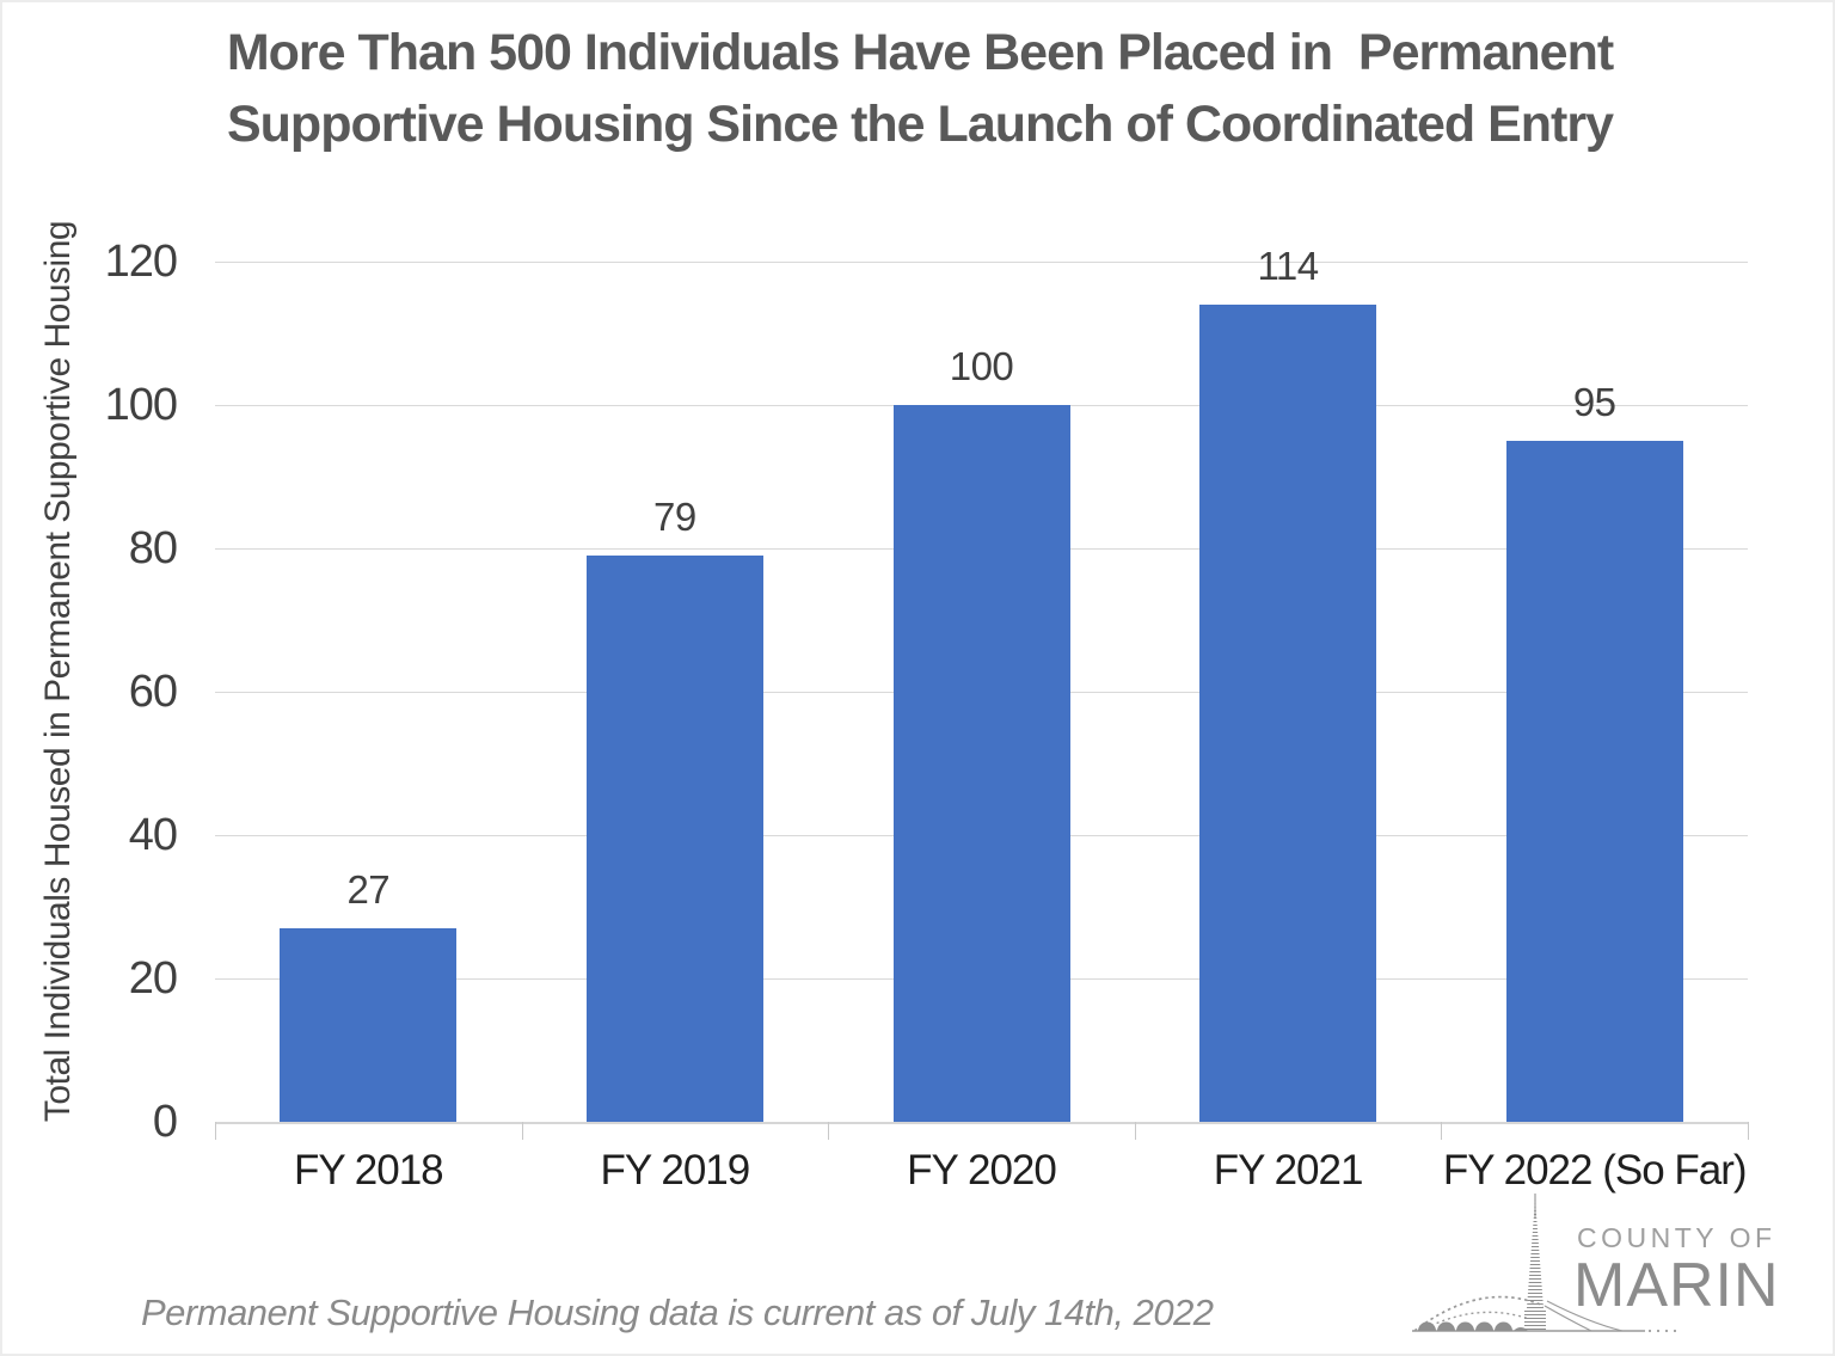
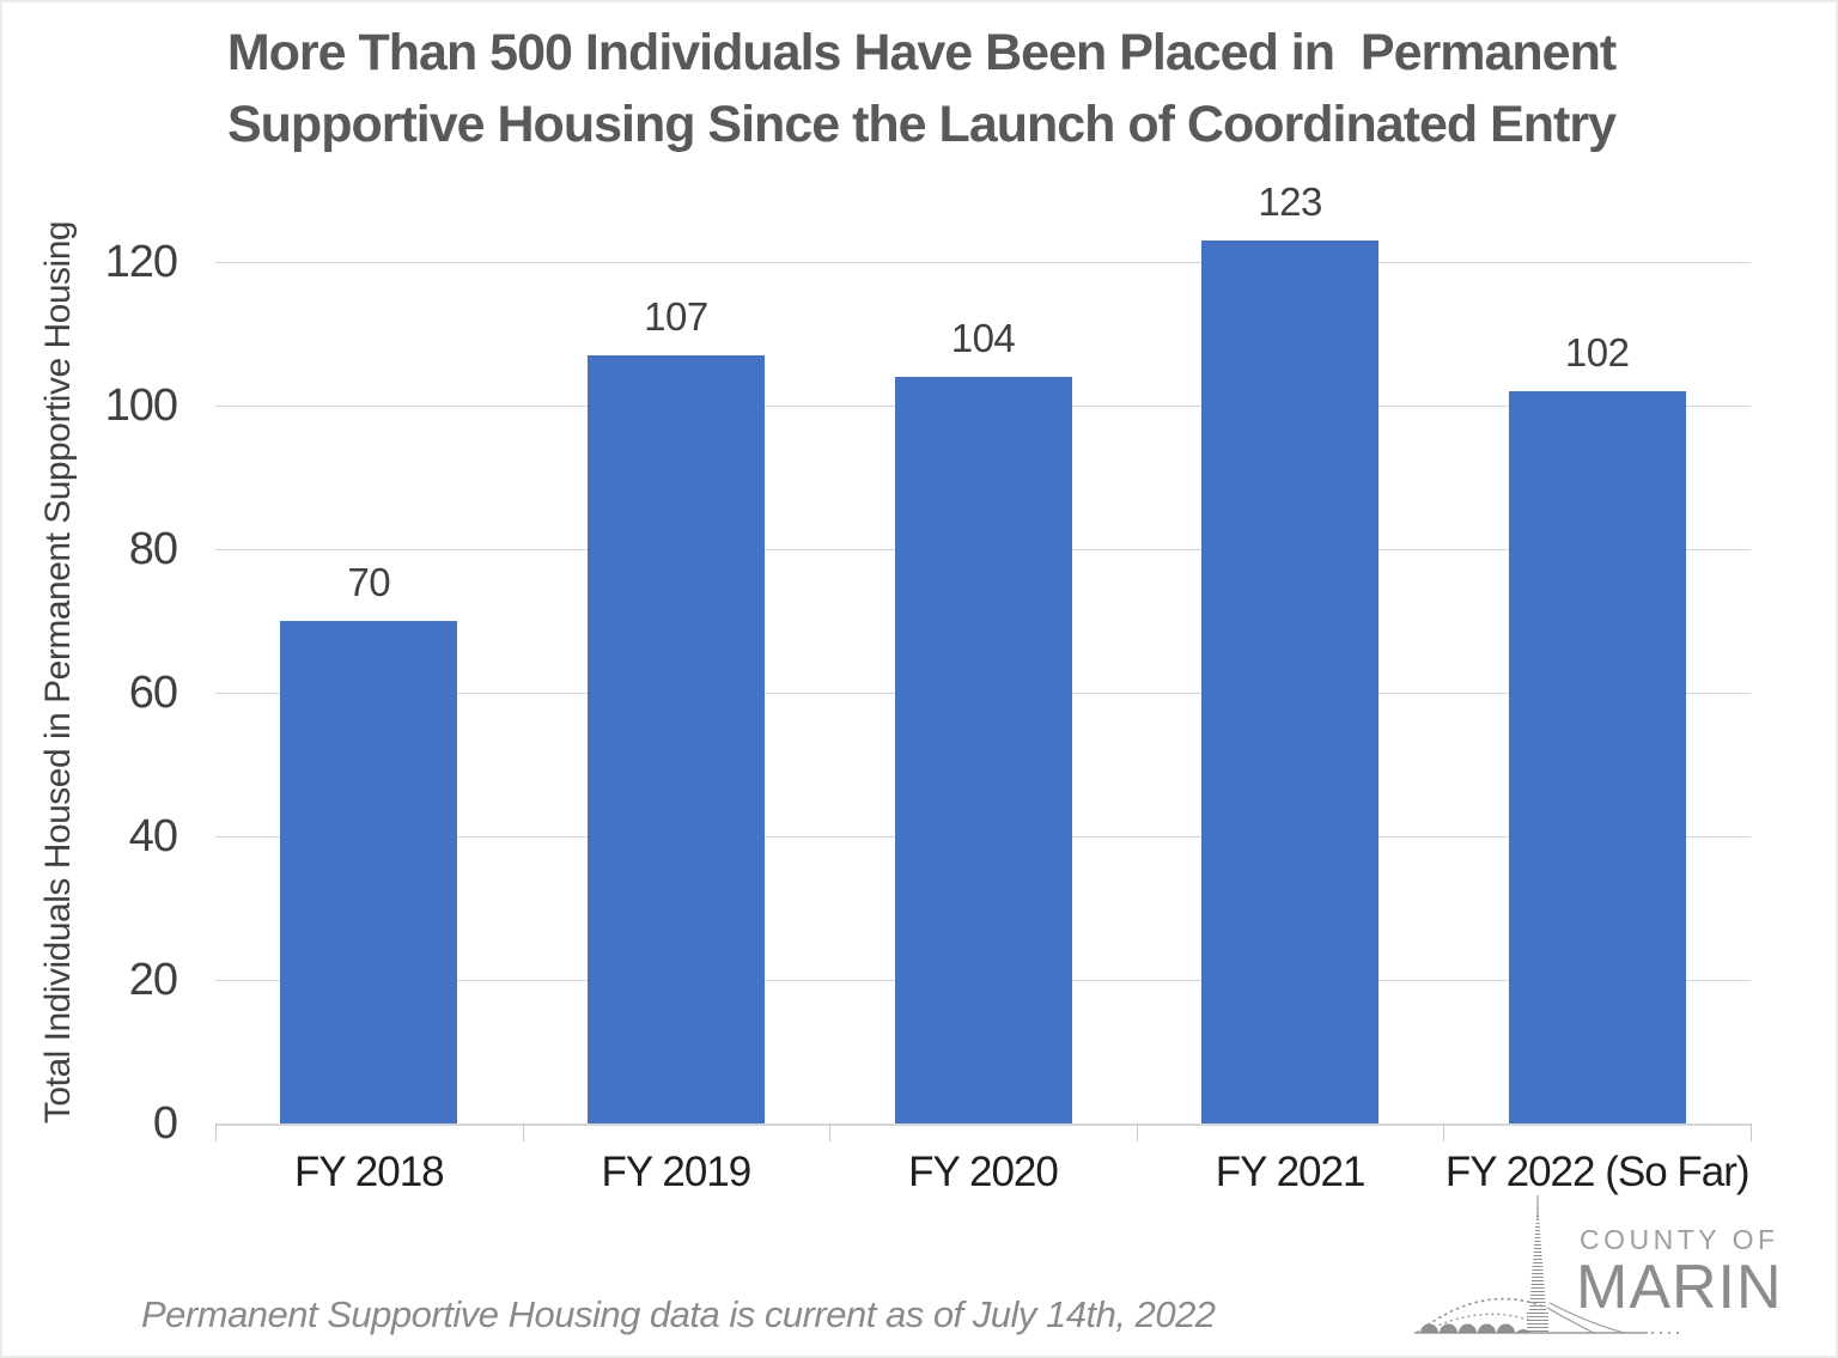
FY 2018: 27 -> 70
FY 2019: 79 -> 107
FY 2020: 100 -> 104
FY 2021: 114 -> 123
FY 2022 (So Far): 95 -> 102
